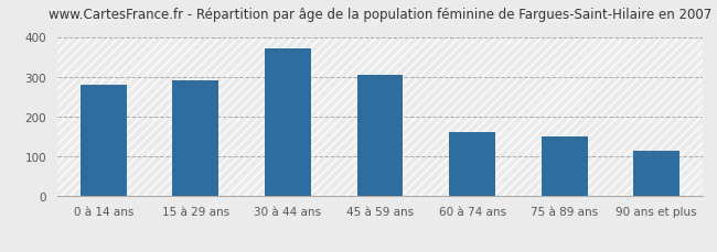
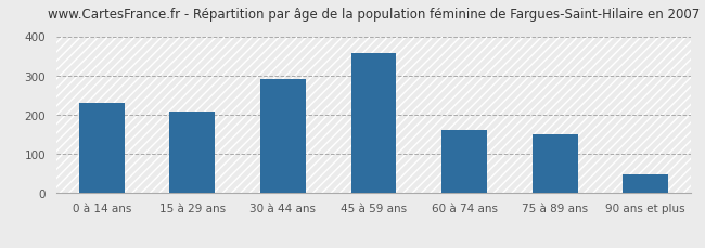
0 à 14 ans: 280 -> 230
15 à 29 ans: 290 -> 208
30 à 44 ans: 370 -> 291
45 à 59 ans: 305 -> 357
90 ans et plus: 115 -> 47
